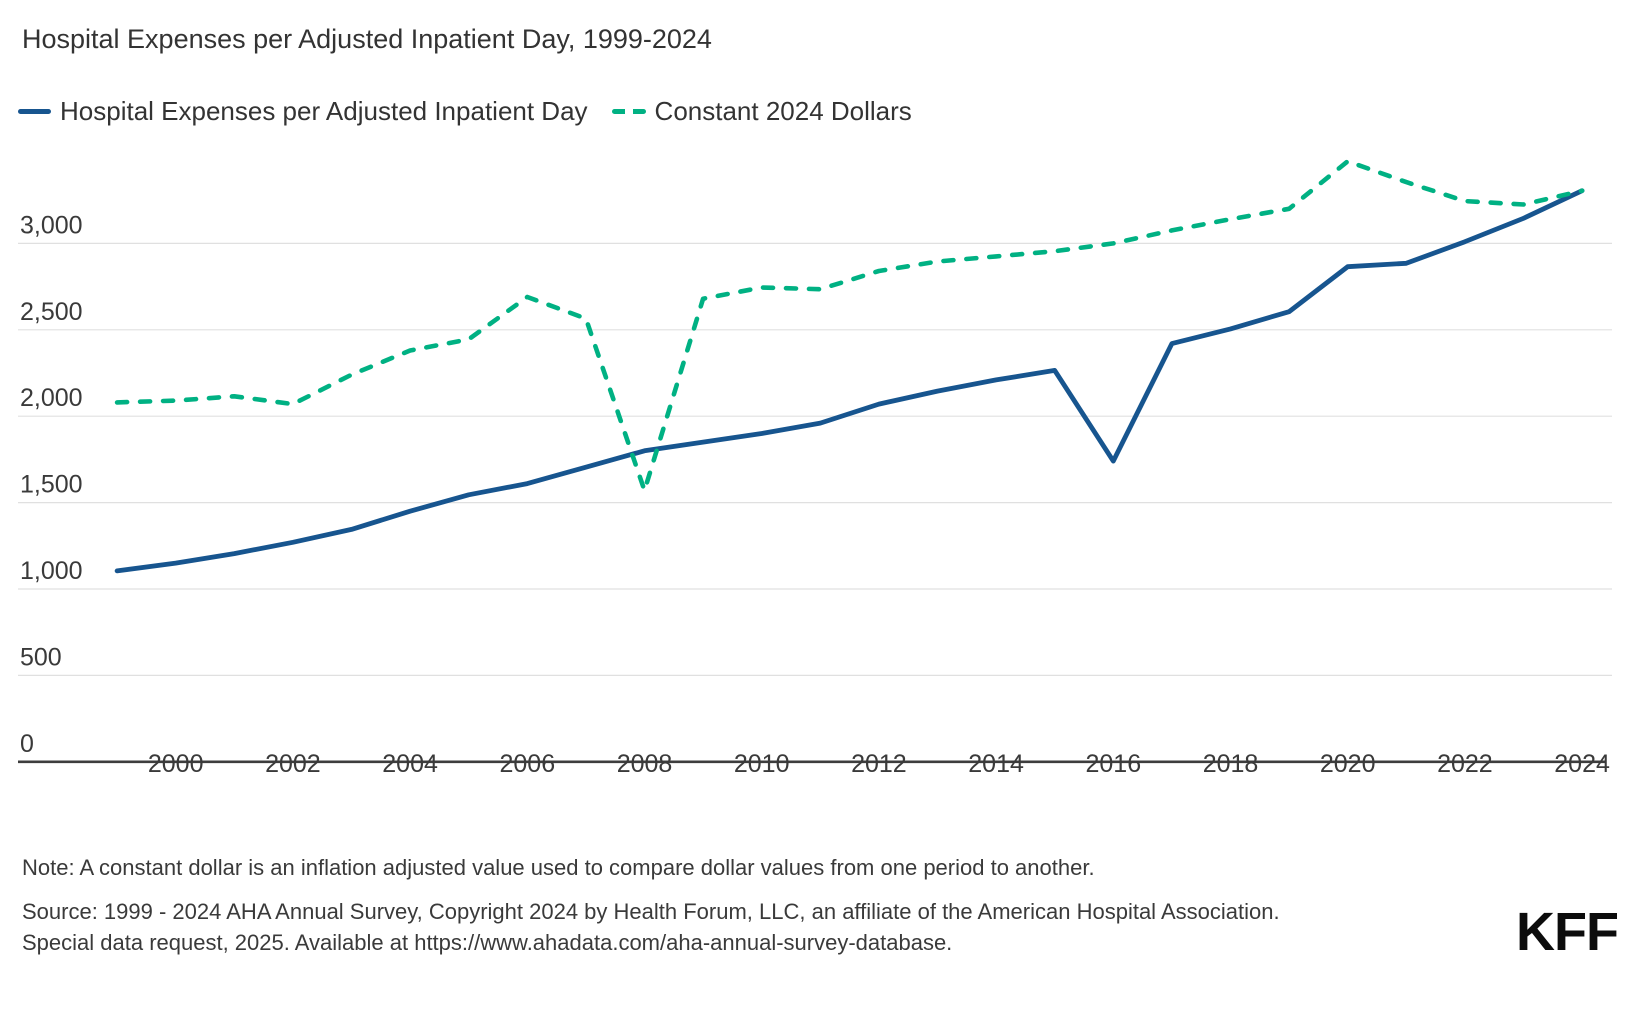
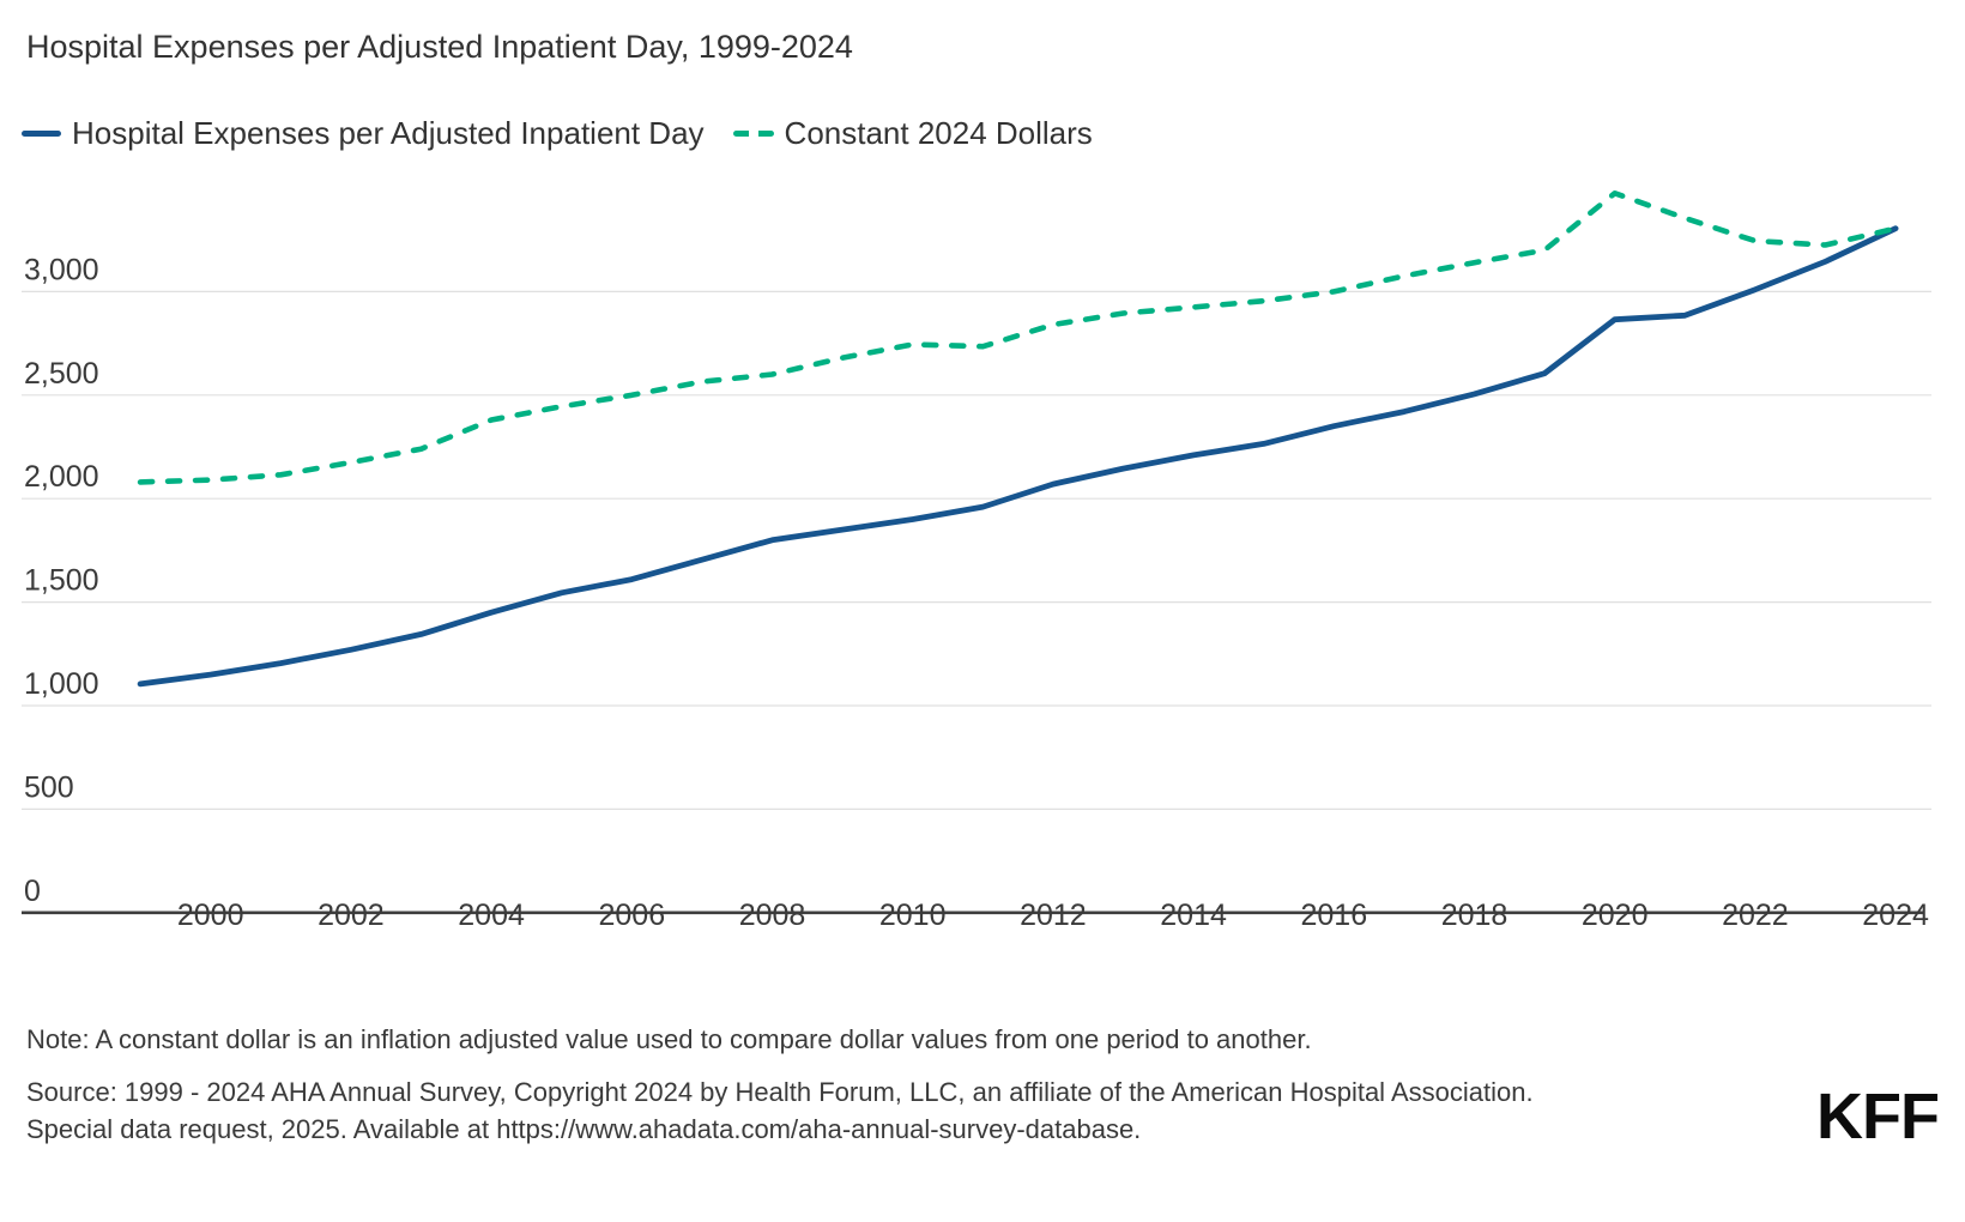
Constant 2024 Dollars/2002: 2070 -> 2180
Constant 2024 Dollars/2006: 2690 -> 2500
Constant 2024 Dollars/2008: 1570 -> 2600
Hospital Expenses per Adjusted Inpatient Day/2016: 1740 -> 2350
